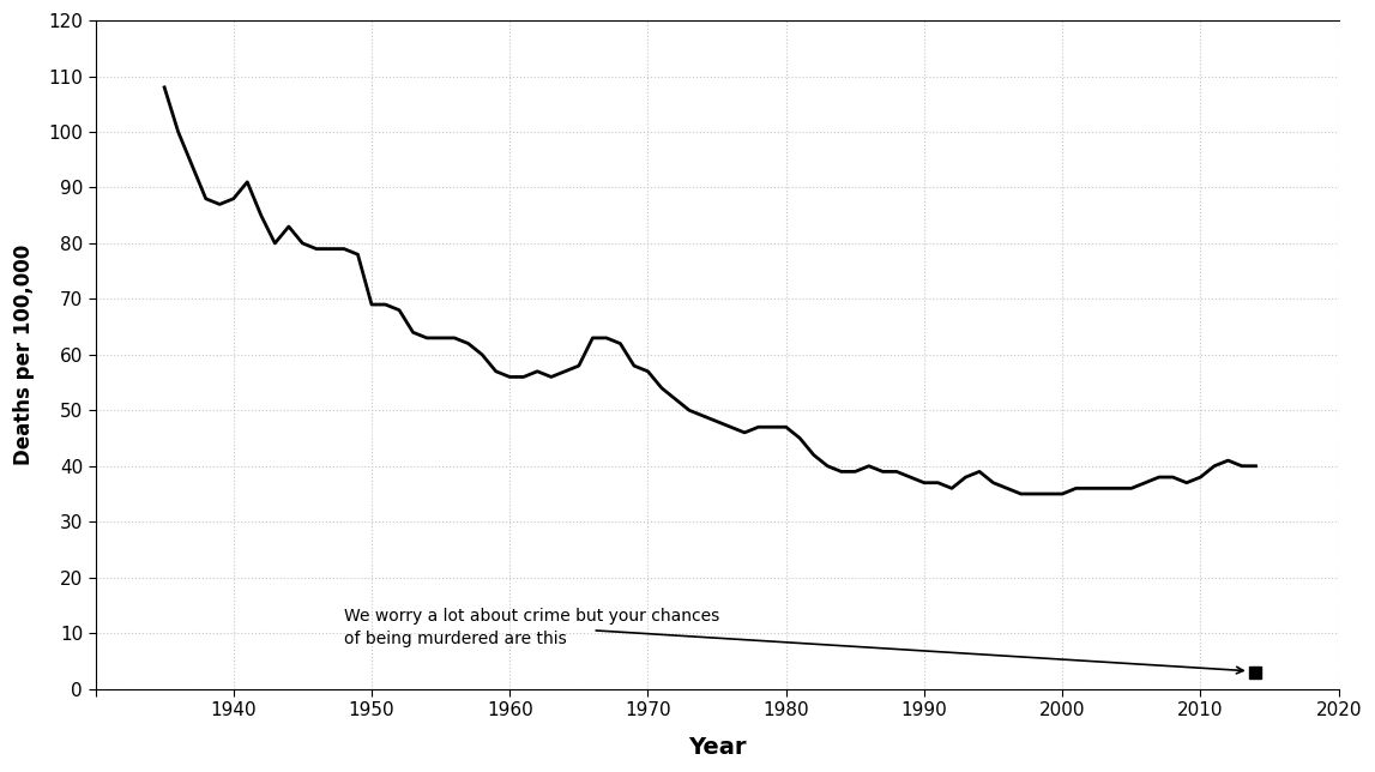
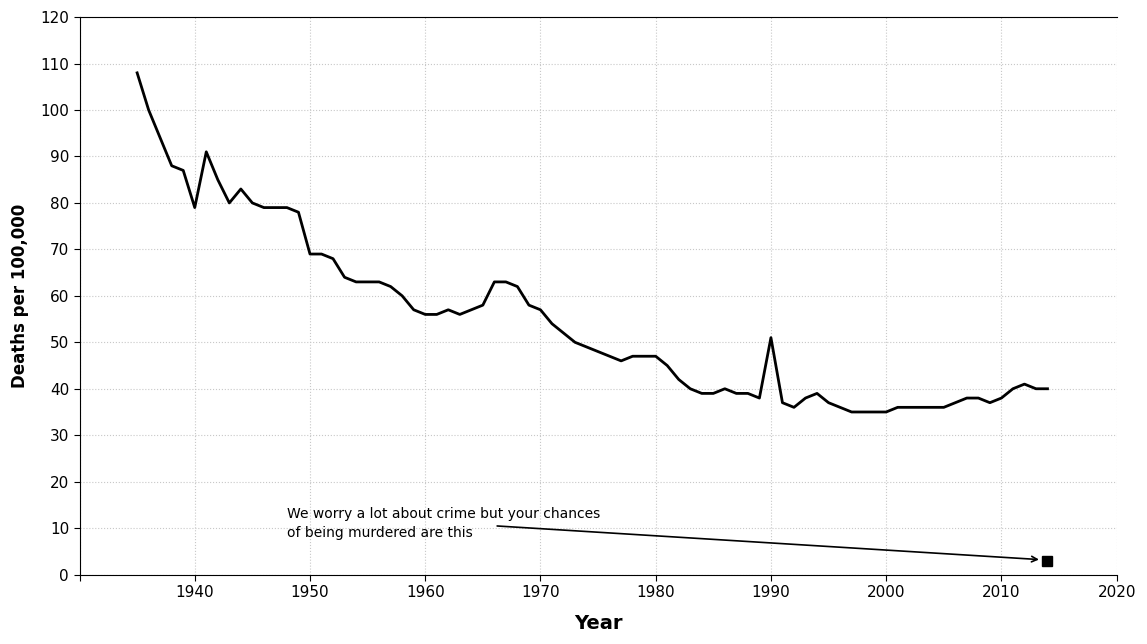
1940: 88 -> 79
1990: 37 -> 51
